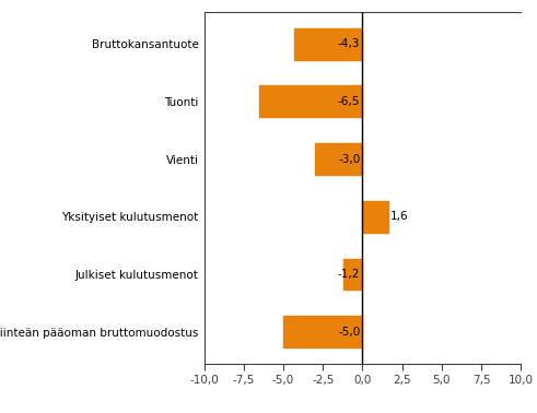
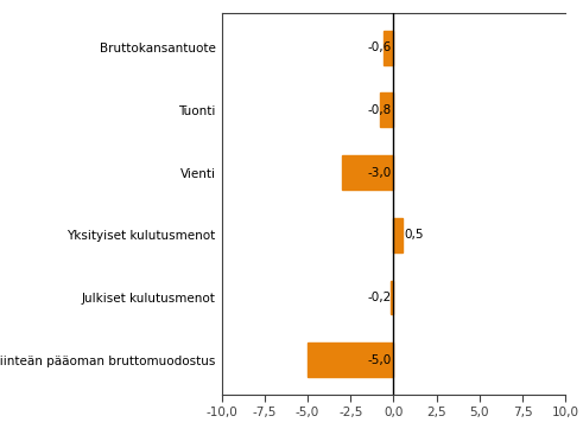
Bruttokansantuote: -4,3 -> -0,6
Tuonti: -6,5 -> -0,8
Yksityiset kulutusmenot: 1,6 -> 0,5
Julkiset kulutusmenot: -1,2 -> -0,2
